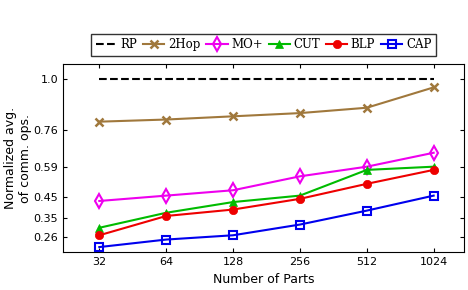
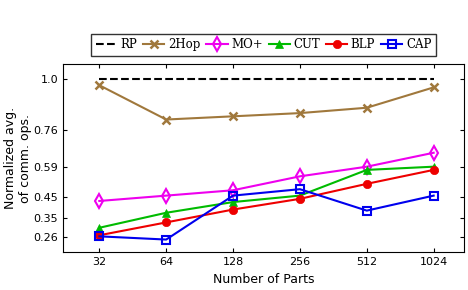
2Hop/32: 0.800 -> 0.970
CAP/32: 0.215 -> 0.265
BLP/64: 0.360 -> 0.330
CAP/128: 0.270 -> 0.455
CAP/256: 0.320 -> 0.485
